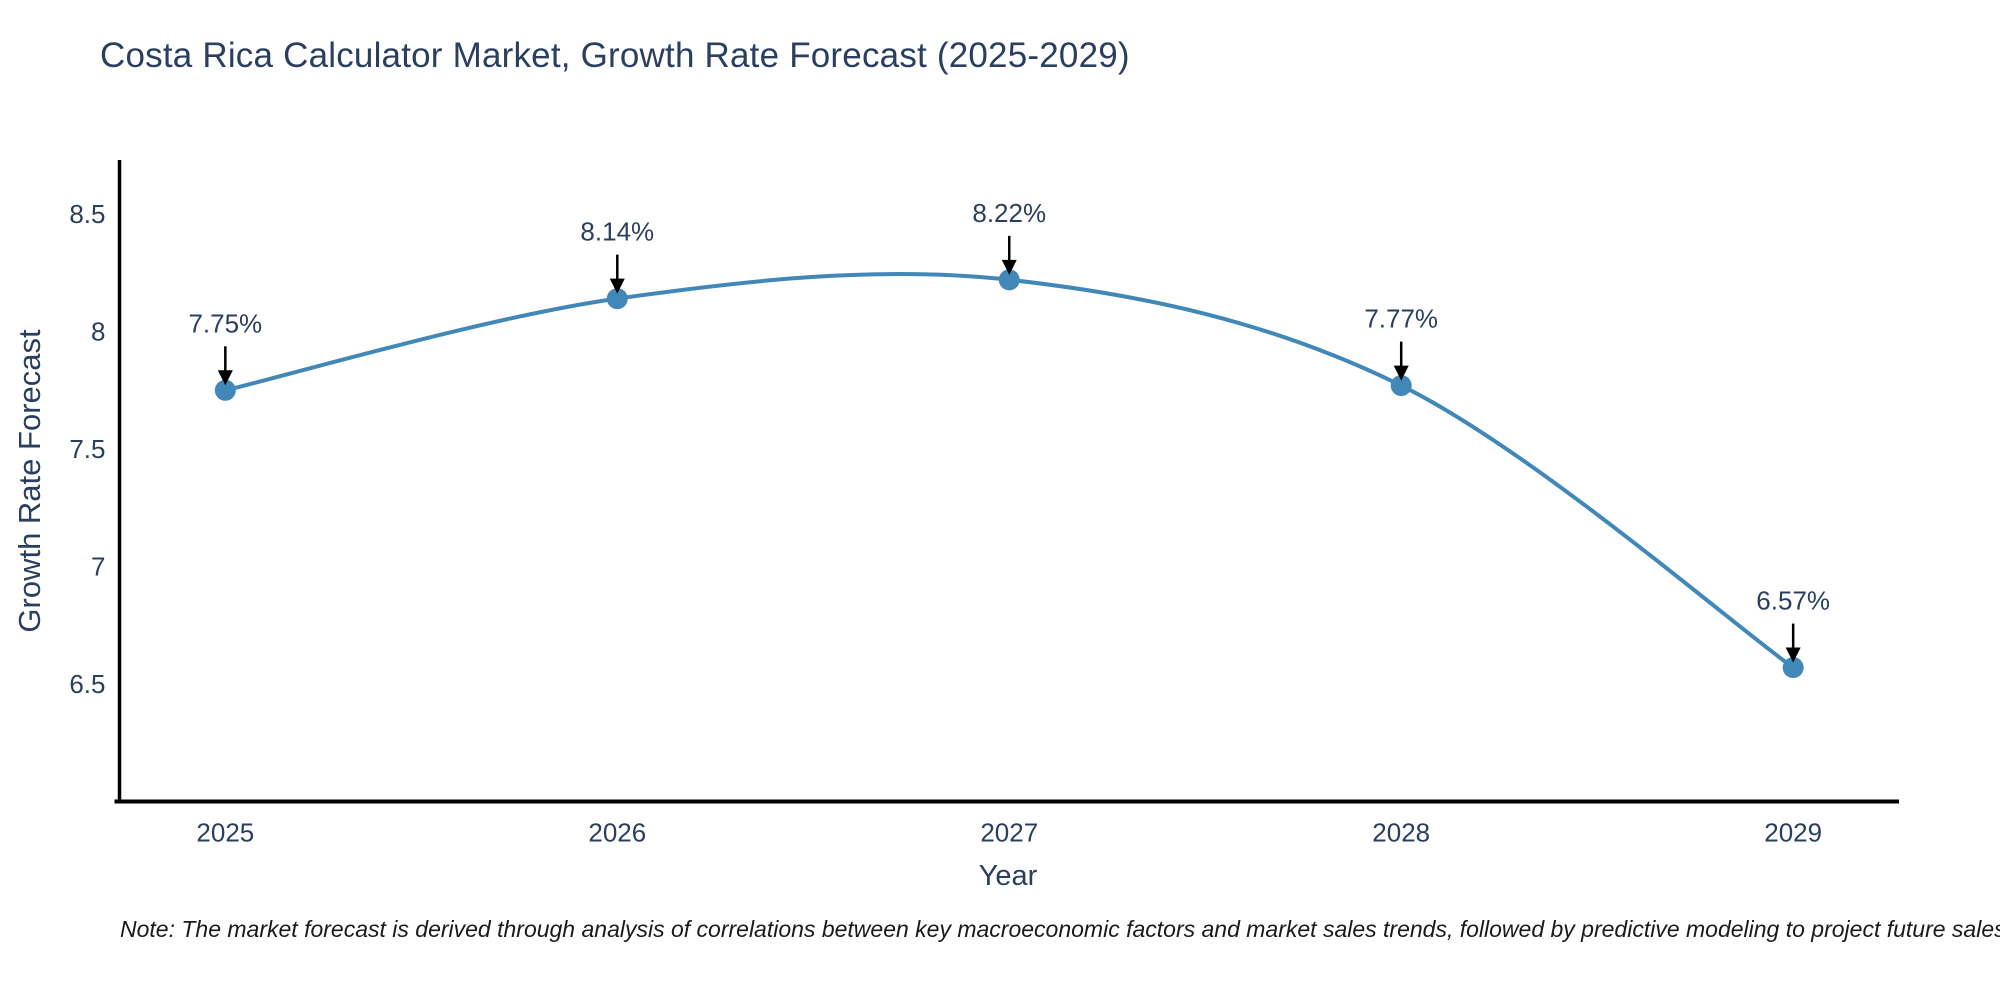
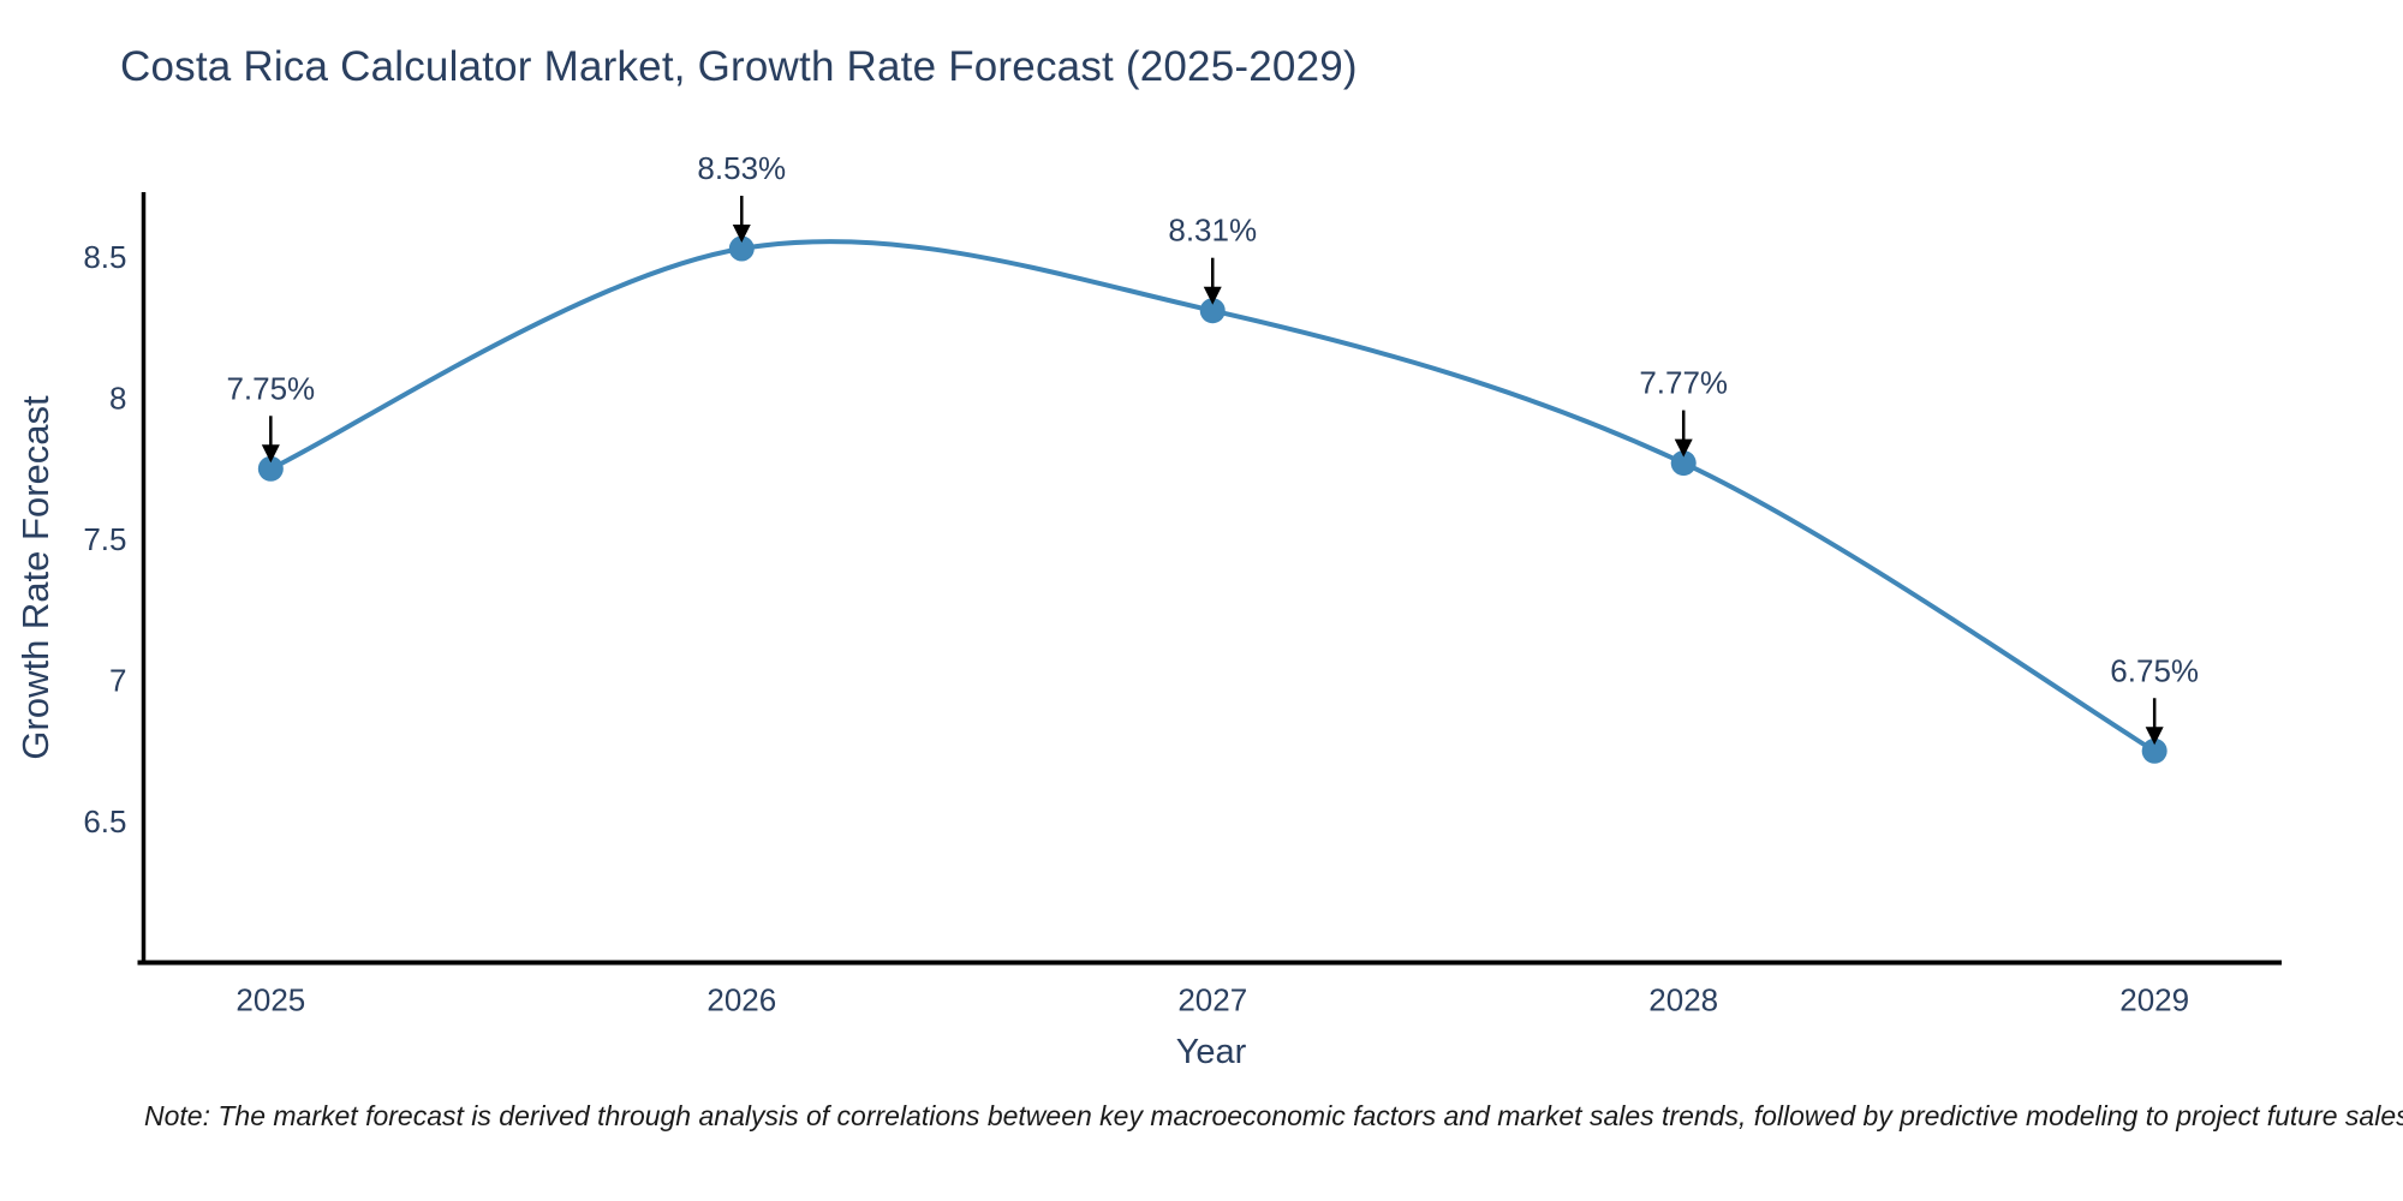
2026: 8.14% -> 8.53%
2027: 8.22% -> 8.31%
2029: 6.57% -> 6.75%
